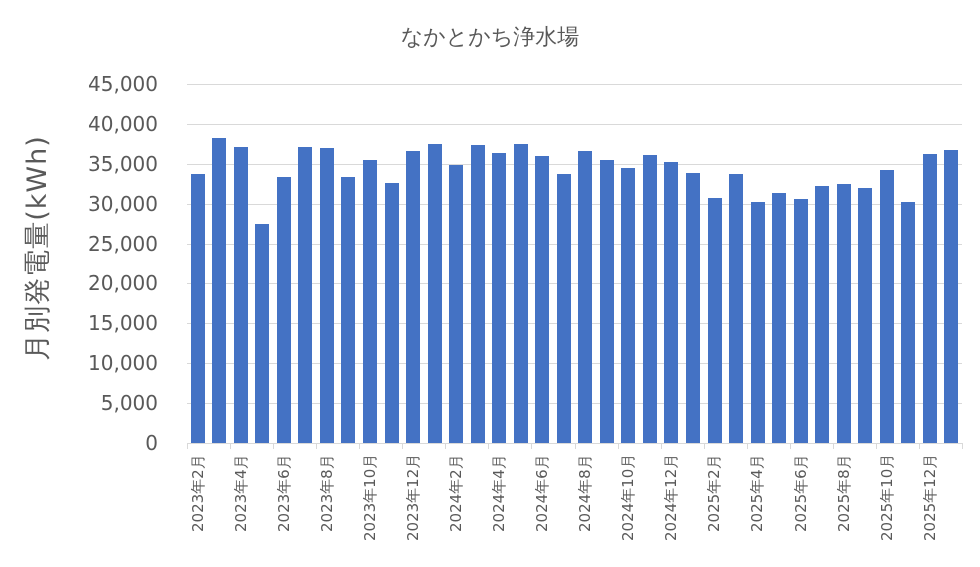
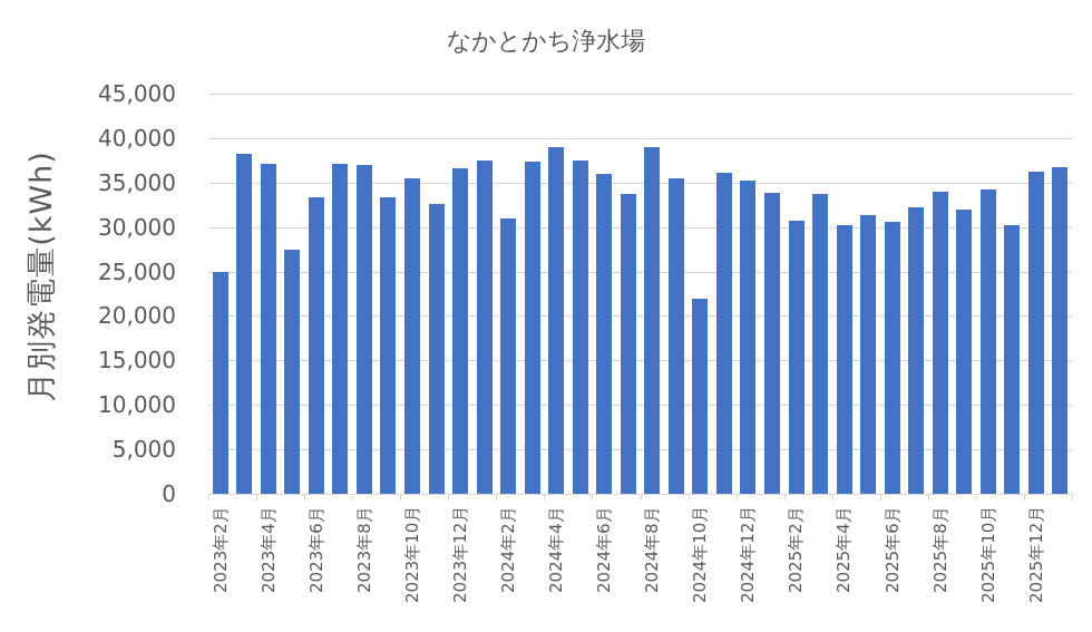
2023年2月: 34000 -> 25000
2024年2月: 35000 -> 31000
2024年4月: 36000 -> 39000
2024年8月: 37000 -> 39000
2024年10月: 34000 -> 22000
2025年8月: 32000 -> 34000
